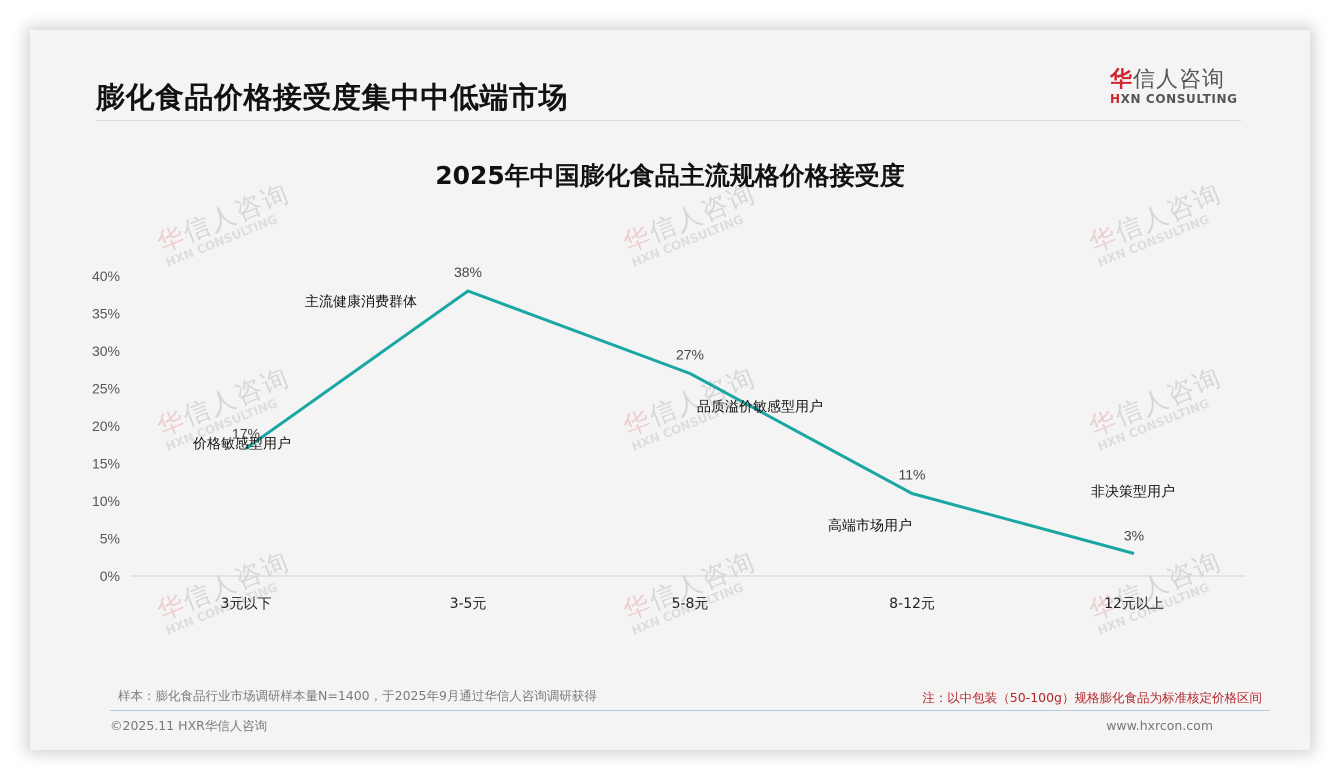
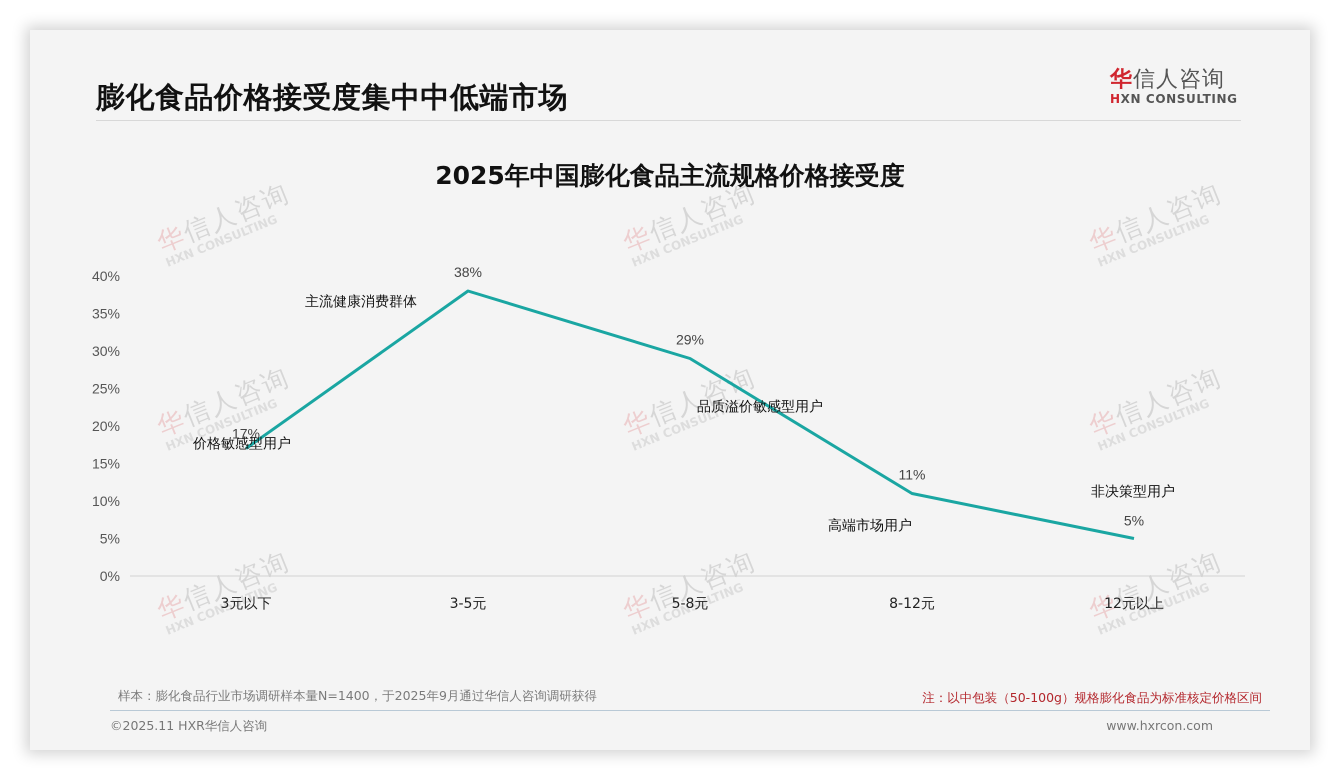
5-8元: 27% -> 29%
12元以上: 3% -> 5%
